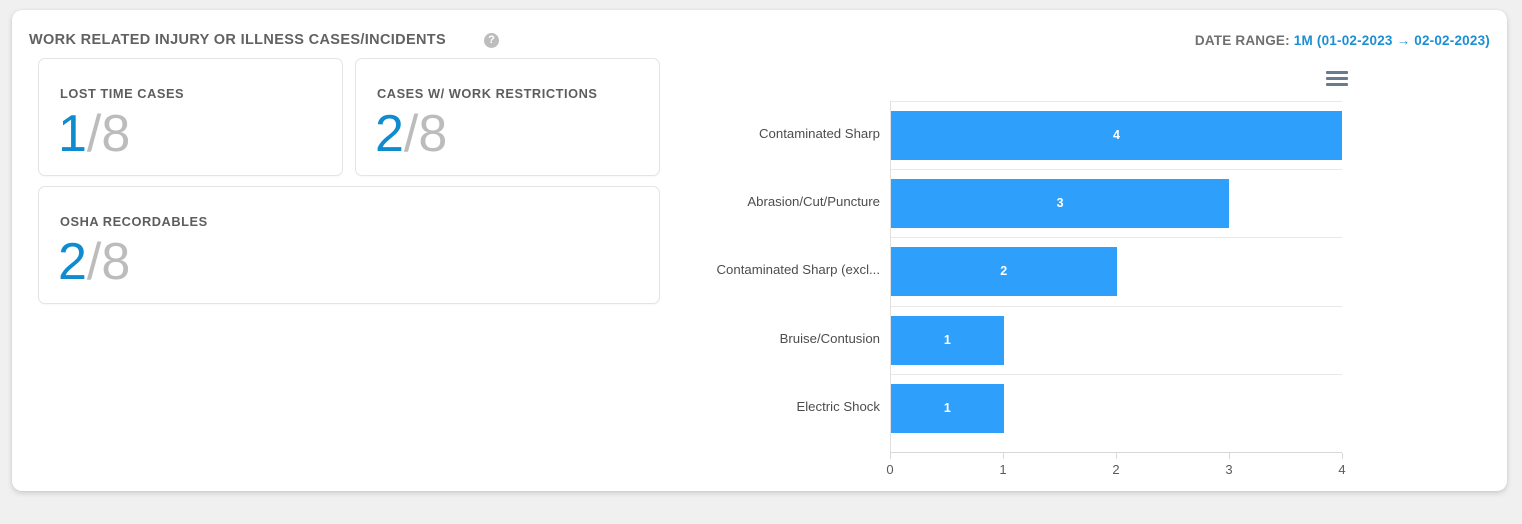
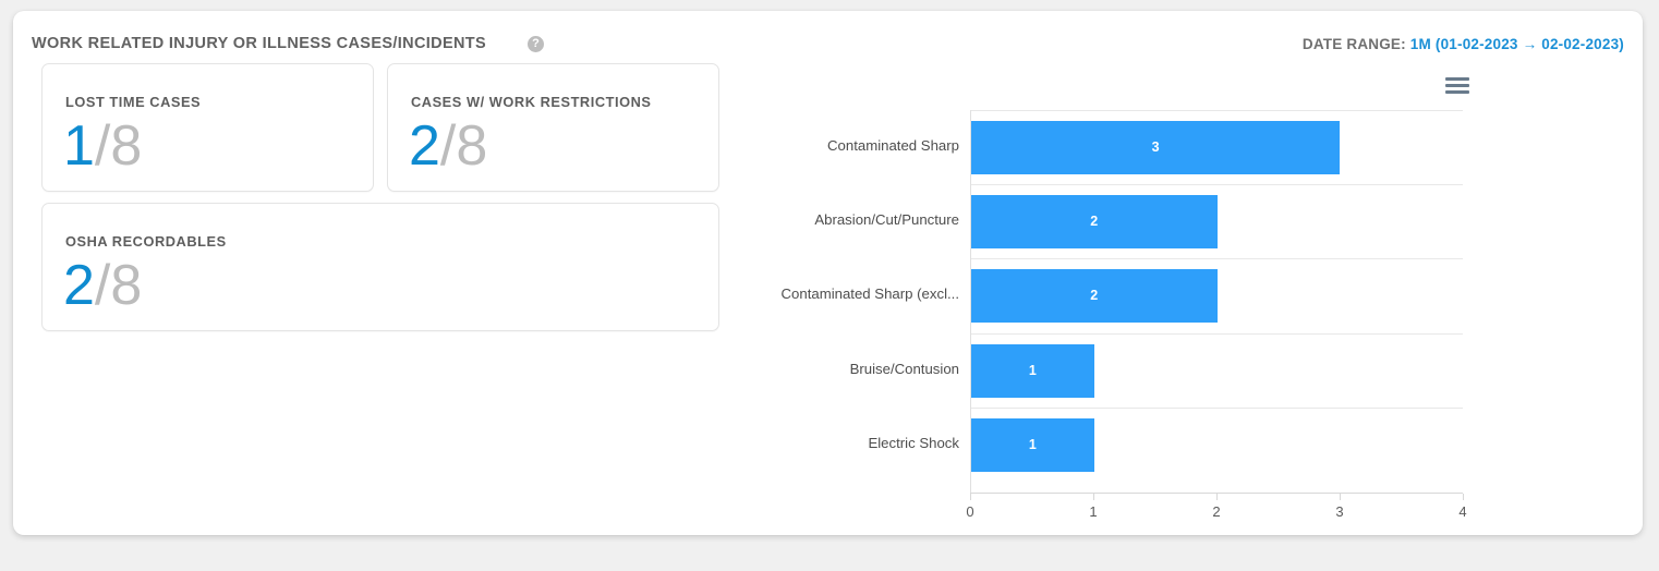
Contaminated Sharp: 4 -> 3
Abrasion/Cut/Puncture: 3 -> 2
